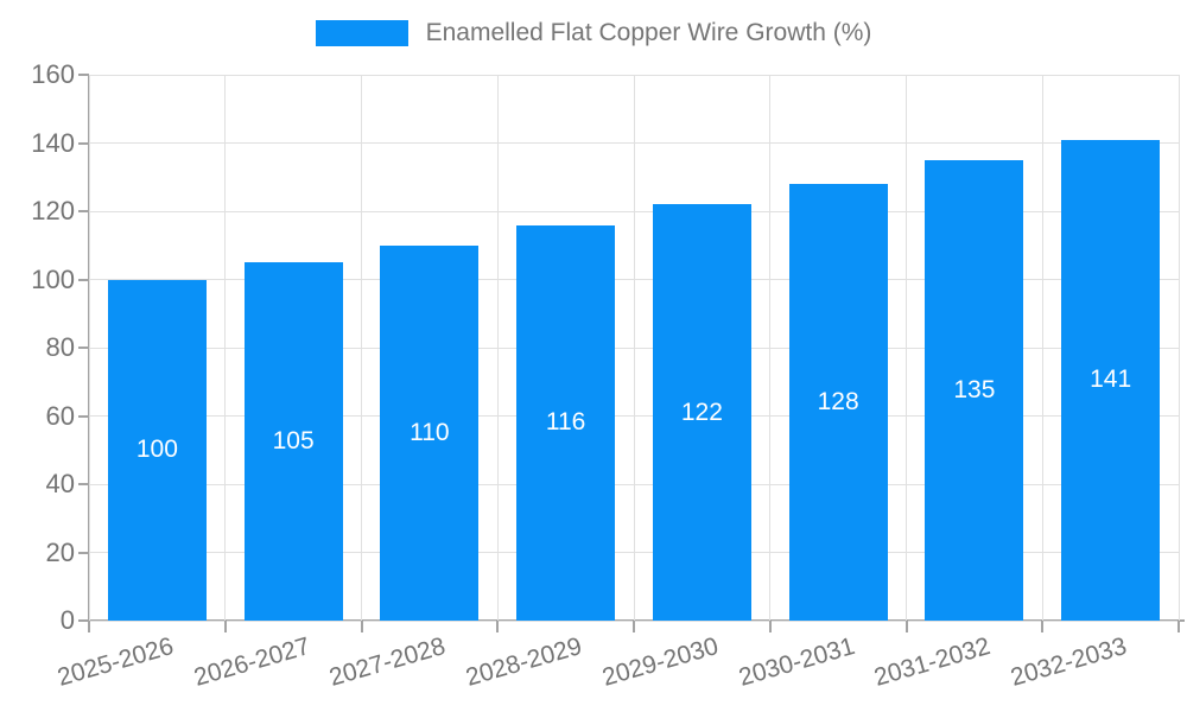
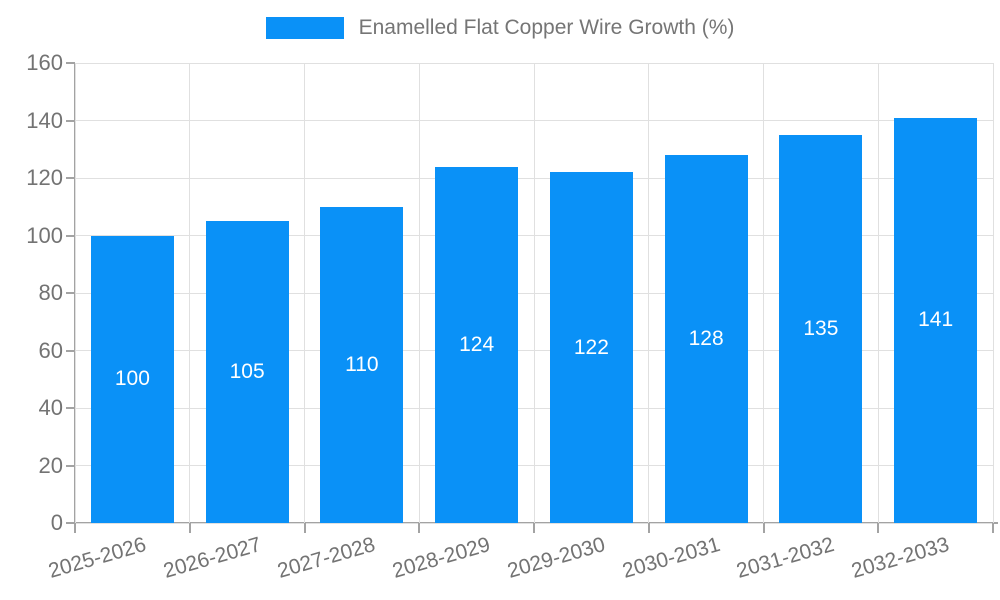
2028-2029: 116 -> 124
